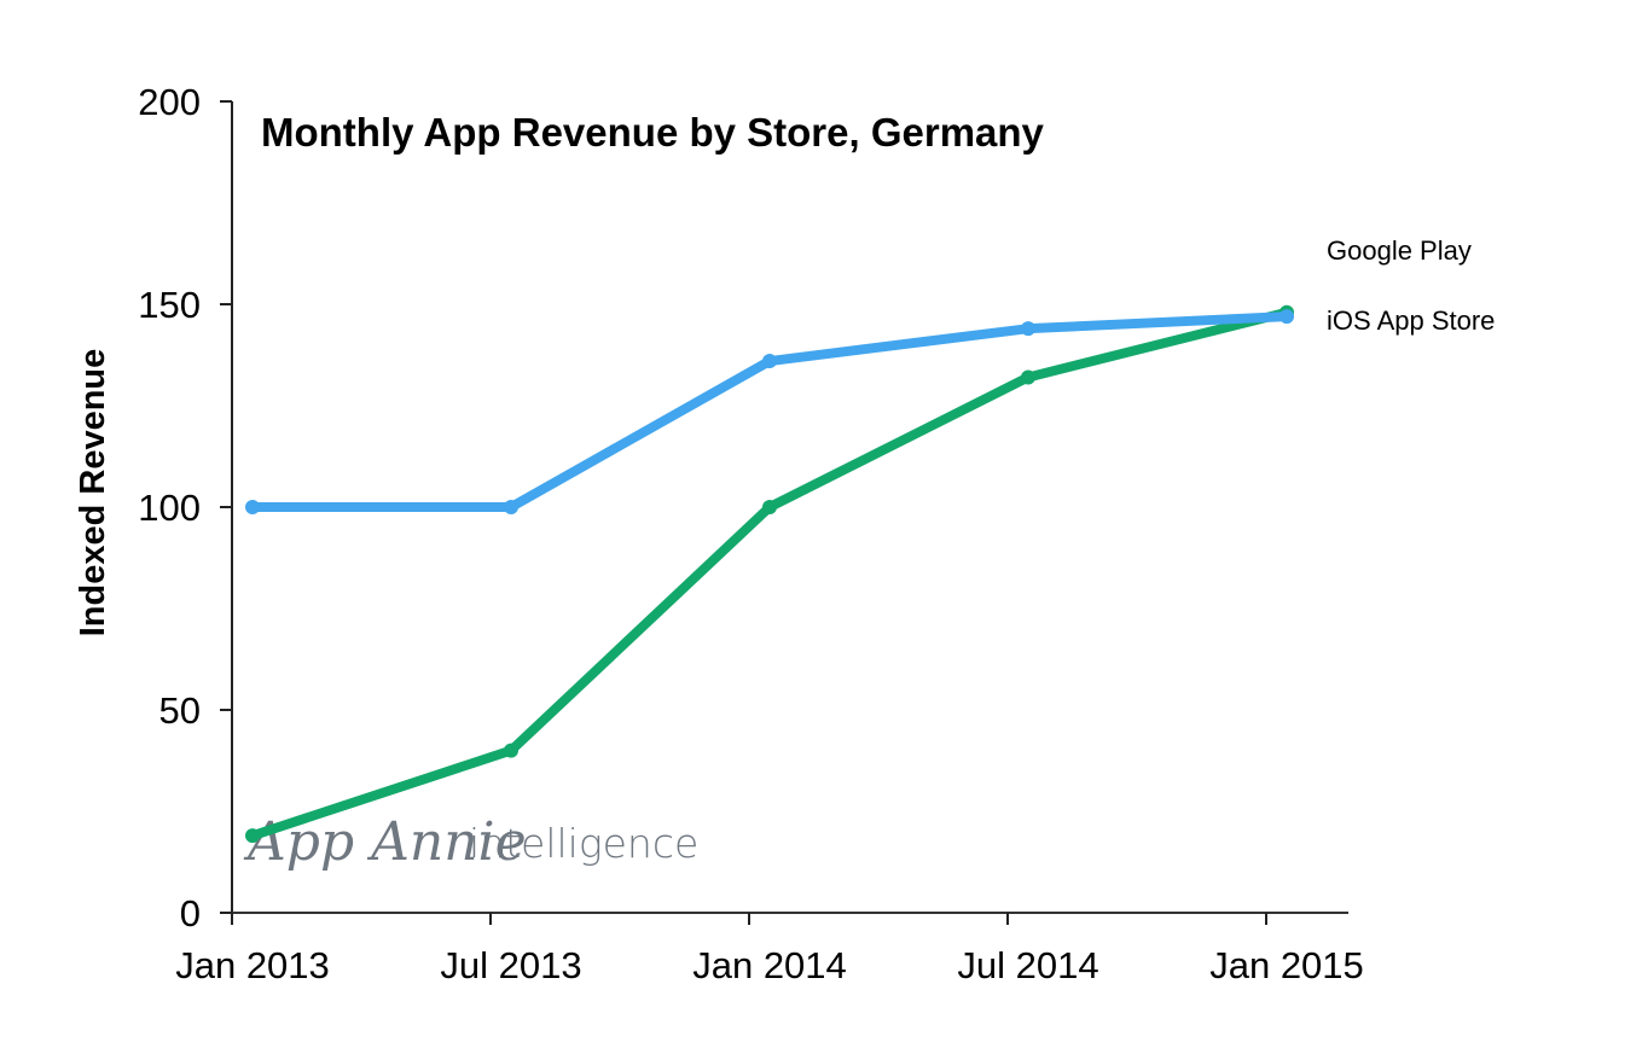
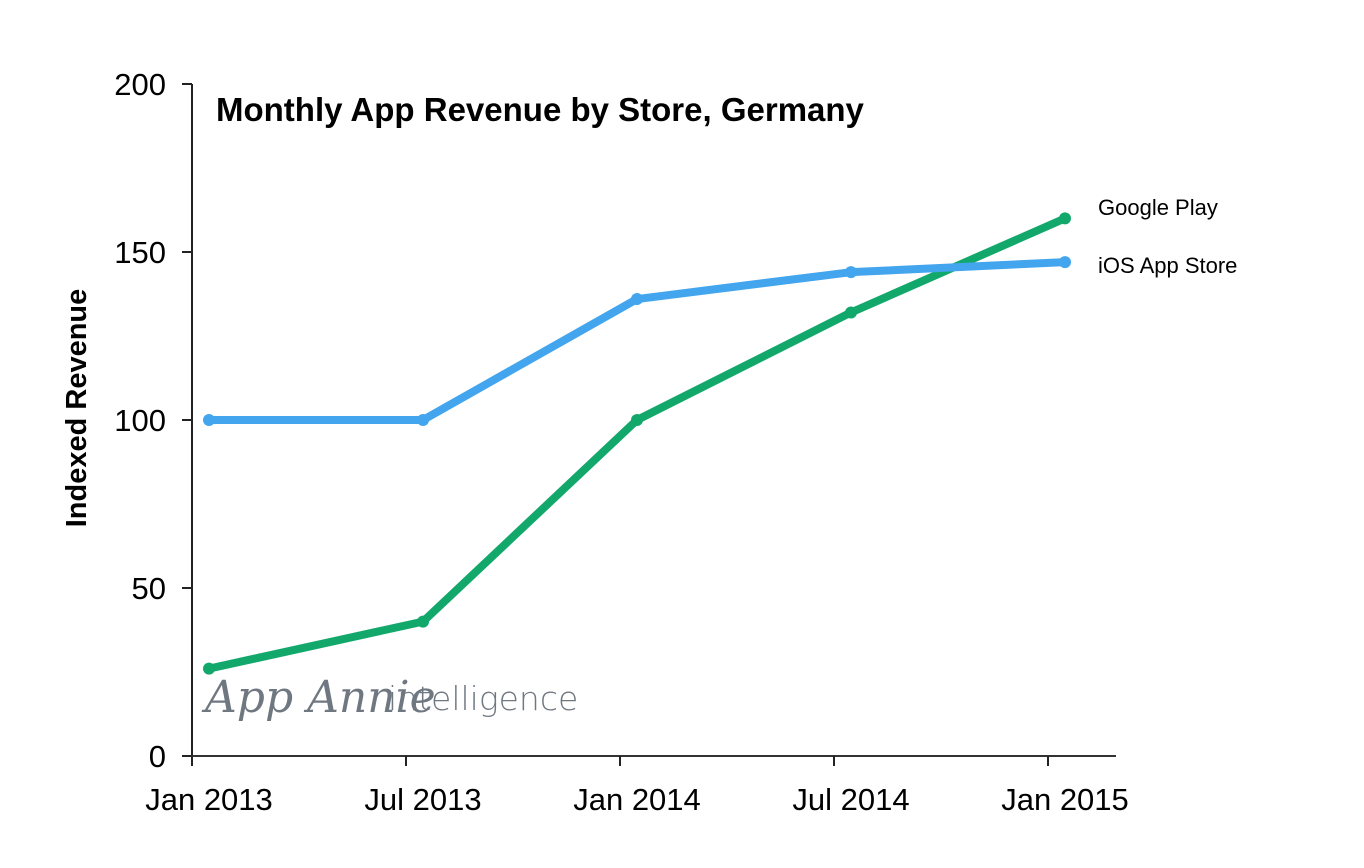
Google Play/Jan 2013: 19 -> 26
Google Play/Jan 2015: 148 -> 160
